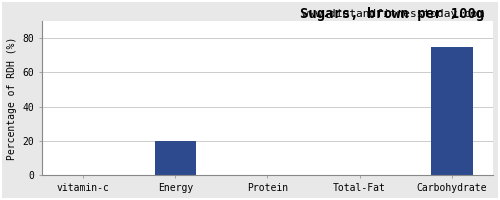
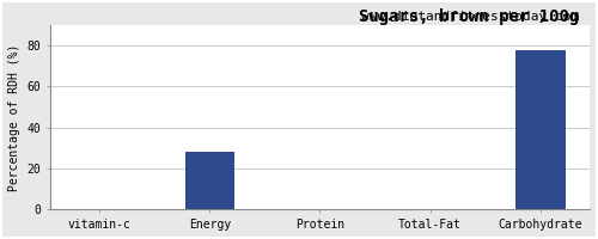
Energy: 20 -> 28
Carbohydrate: 75 -> 78
